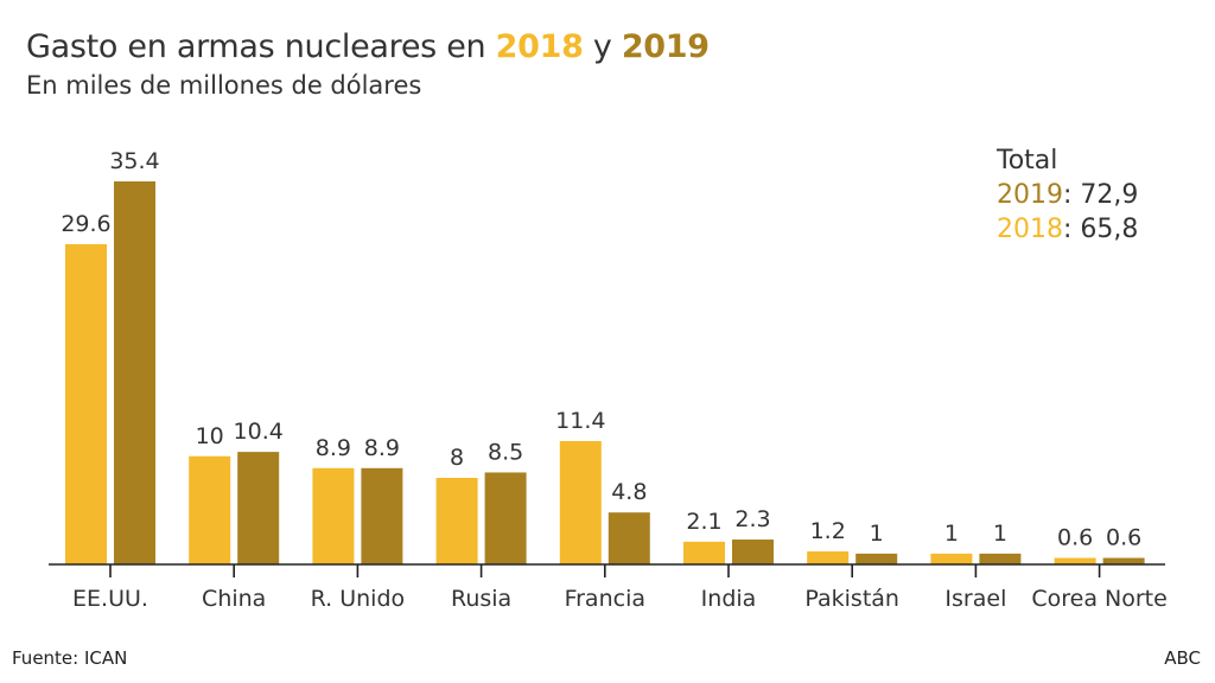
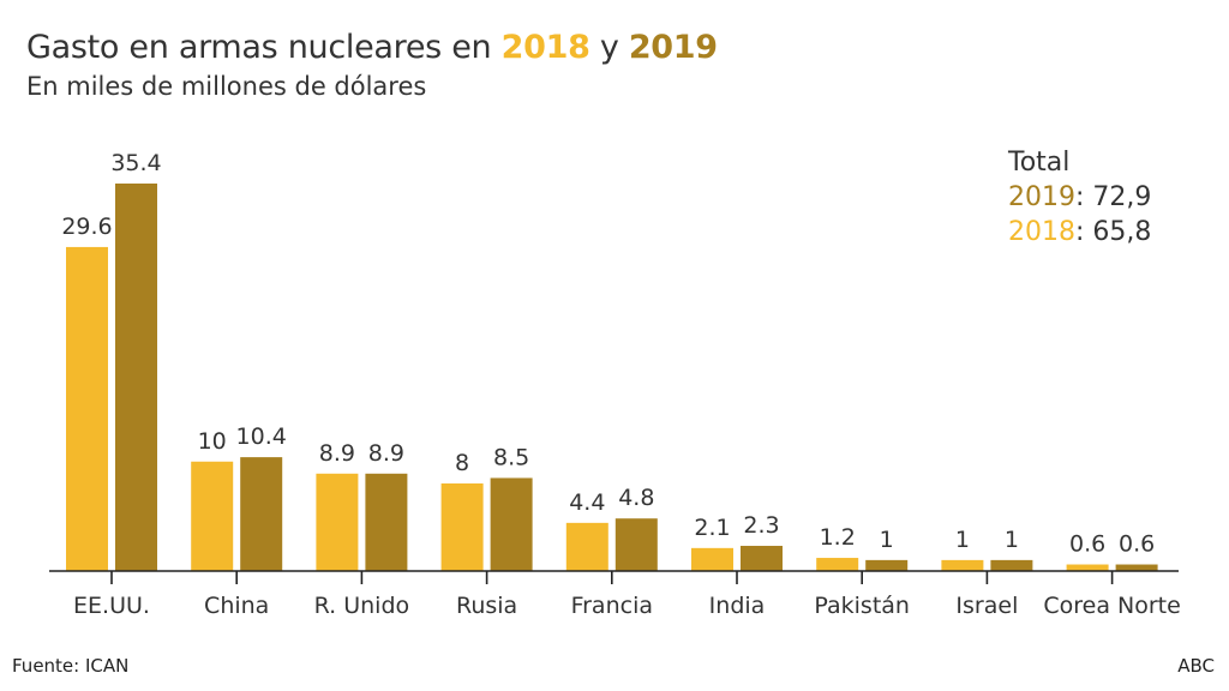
2018/Francia: 11.4 -> 4.4
